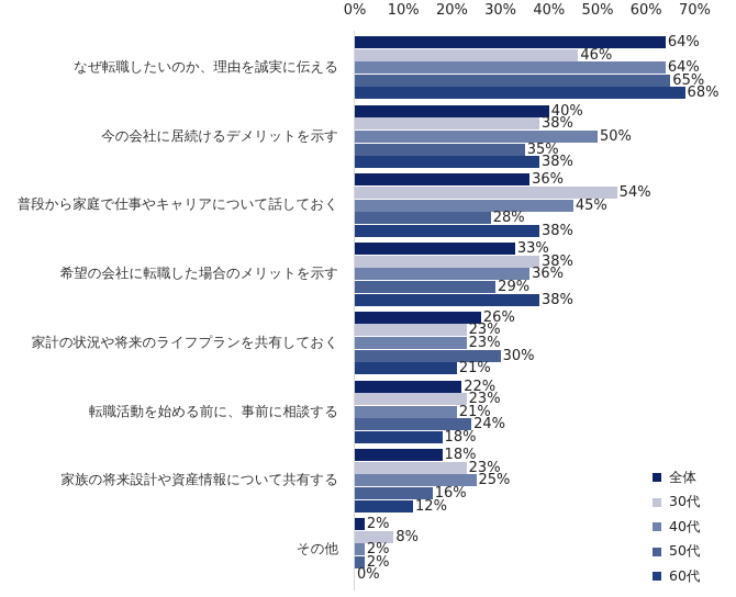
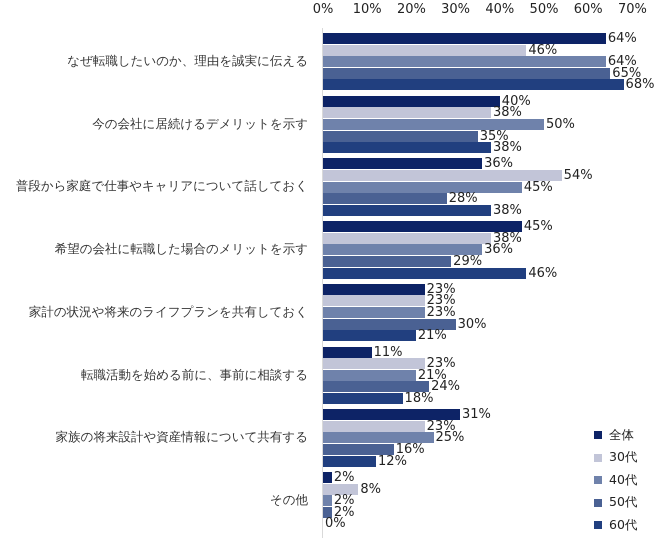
全体/希望の会社に転職した場合のメリットを示す: 33% -> 45%
60代/希望の会社に転職した場合のメリットを示す: 38% -> 46%
全体/家計の状況や将来のライフプランを共有しておく: 26% -> 23%
全体/転職活動を始める前に、事前に相談する: 22% -> 11%
全体/家族の将来設計や資産情報について共有する: 18% -> 31%
